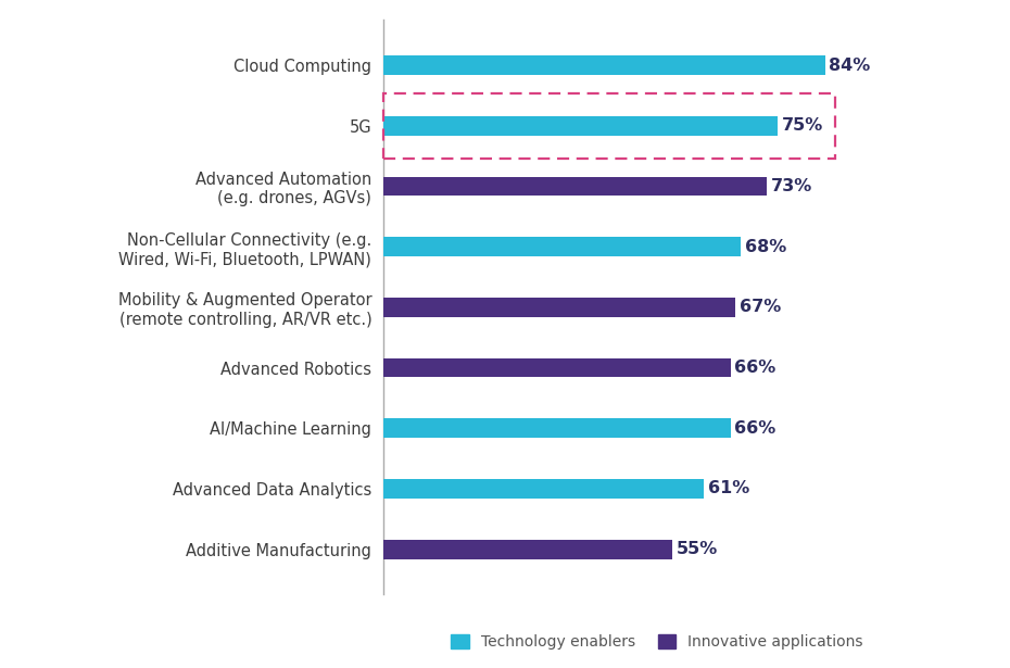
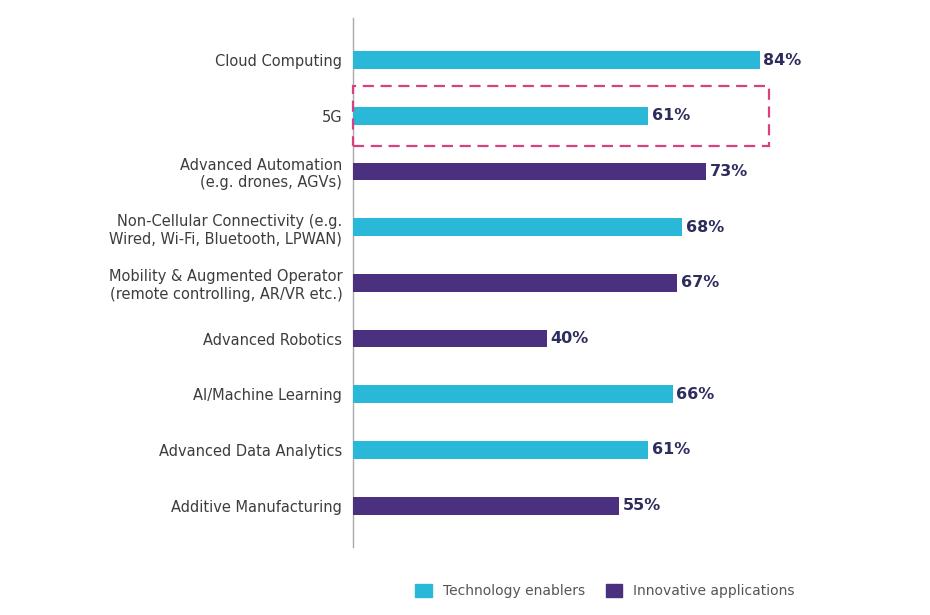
5G: 75% -> 61%
Advanced Robotics: 66% -> 40%
